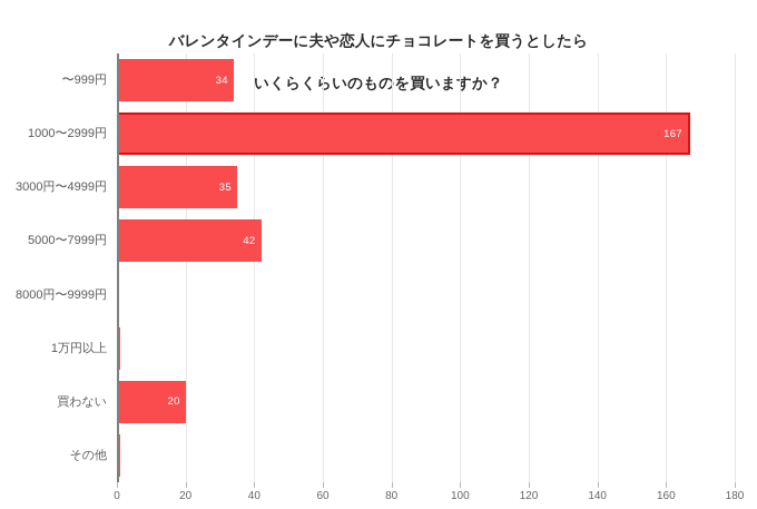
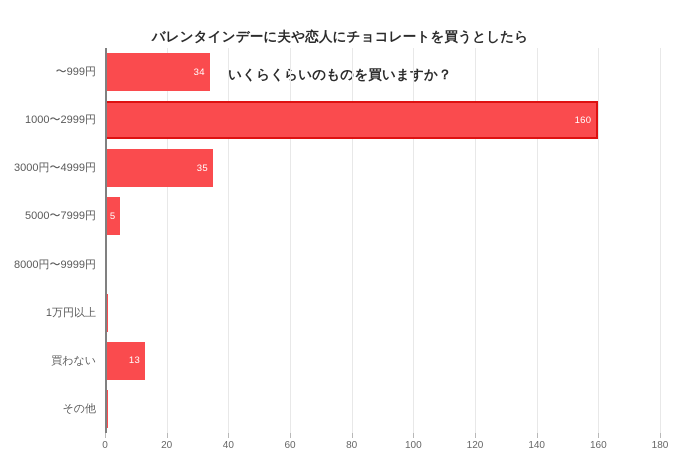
1000〜2999円: 167 -> 160
5000〜7999円: 42 -> 5
買わない: 20 -> 13
